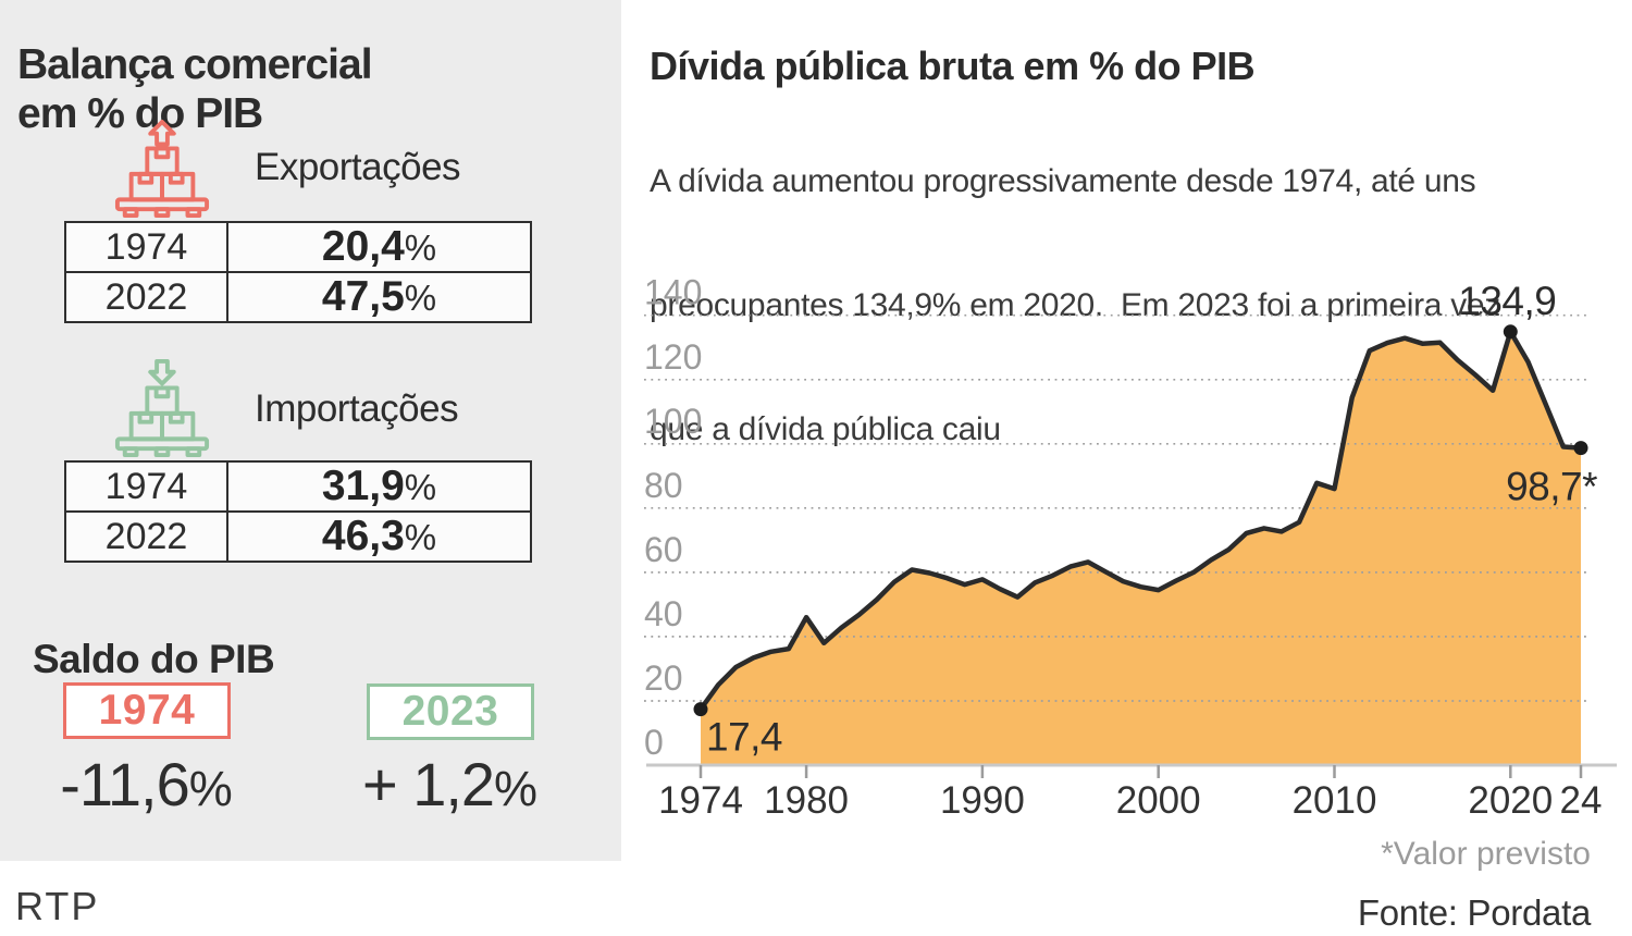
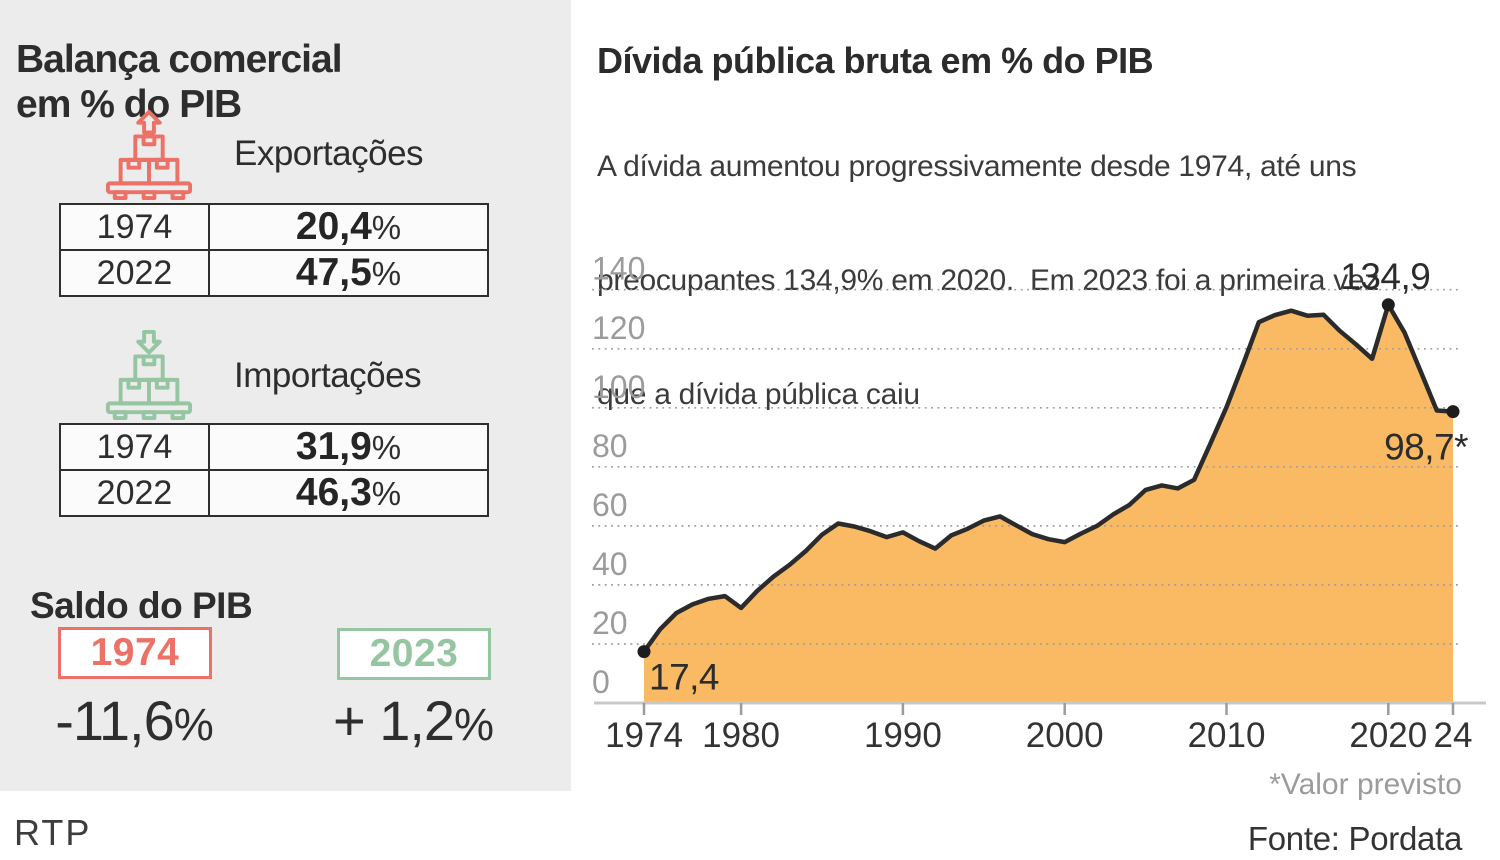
1980: 46 -> 32
2010: 86 -> 100
